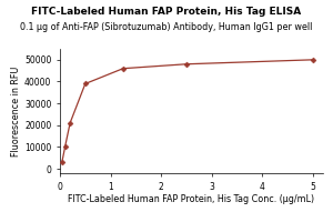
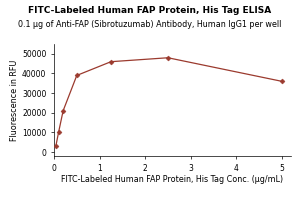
5: 50000 -> 36000
